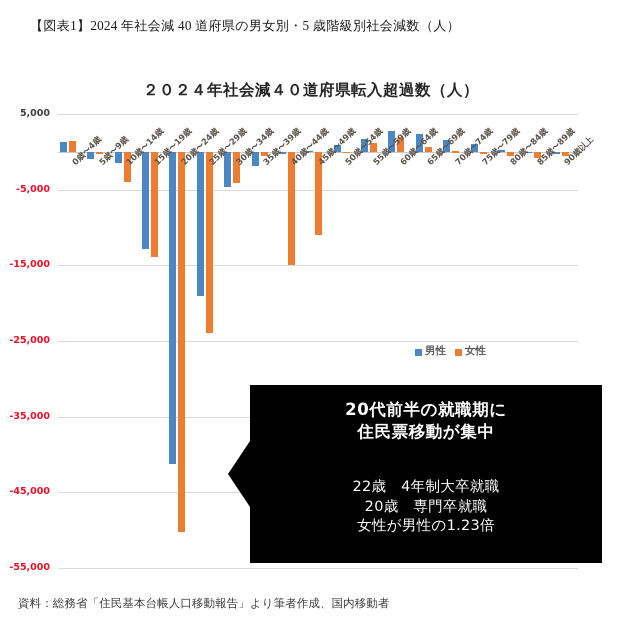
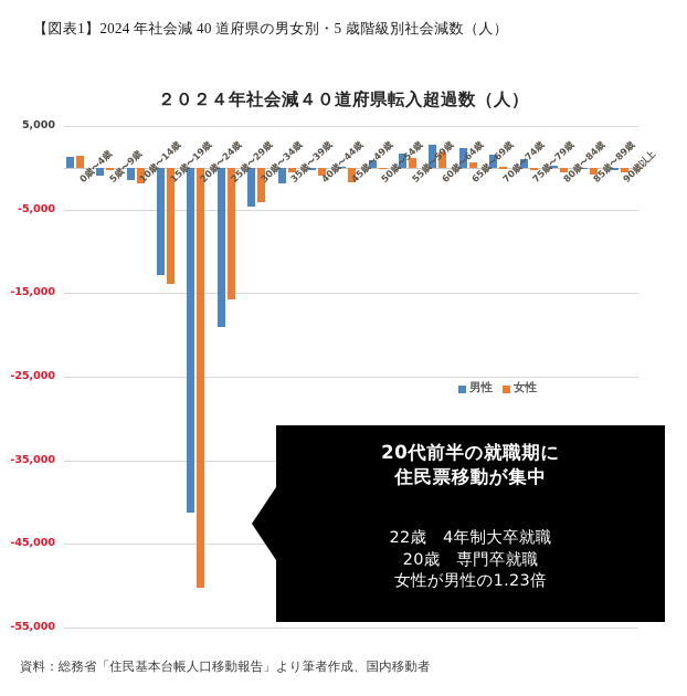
女性/10歳〜14歳: -4000 -> -2000
女性/25歳〜29歳: -24000 -> -16000
女性/40歳〜44歳: -15000 -> -1000
女性/45歳〜49歳: -11000 -> -2000
